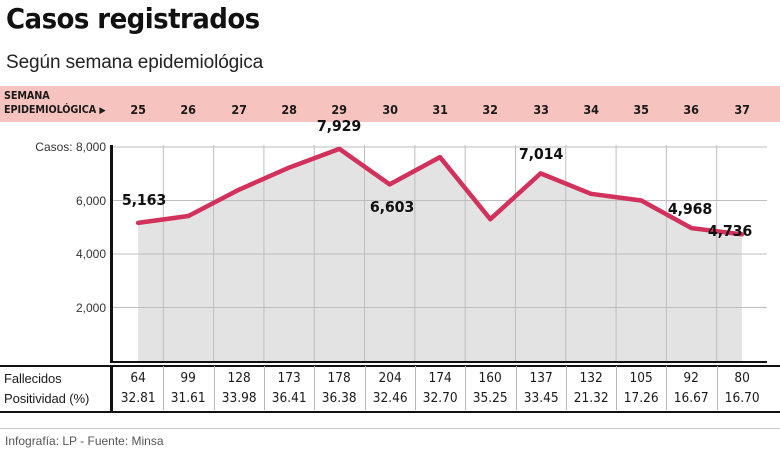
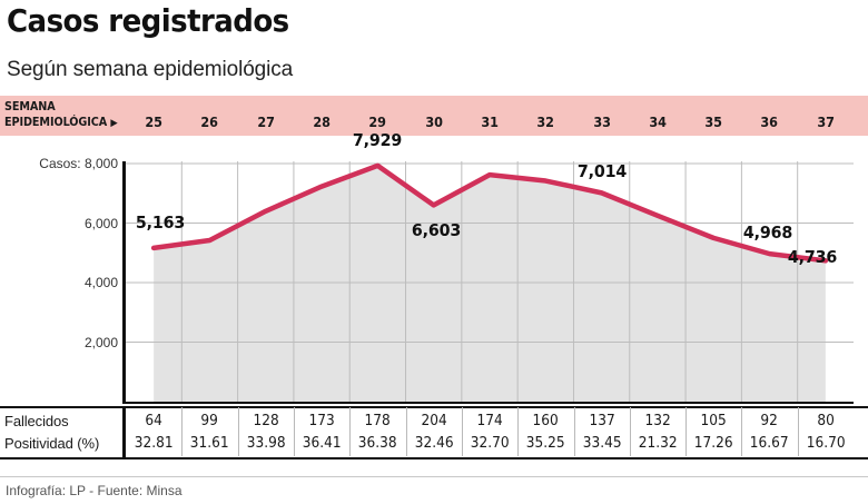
32: 5300 -> 7400
35: 6000 -> 5500
